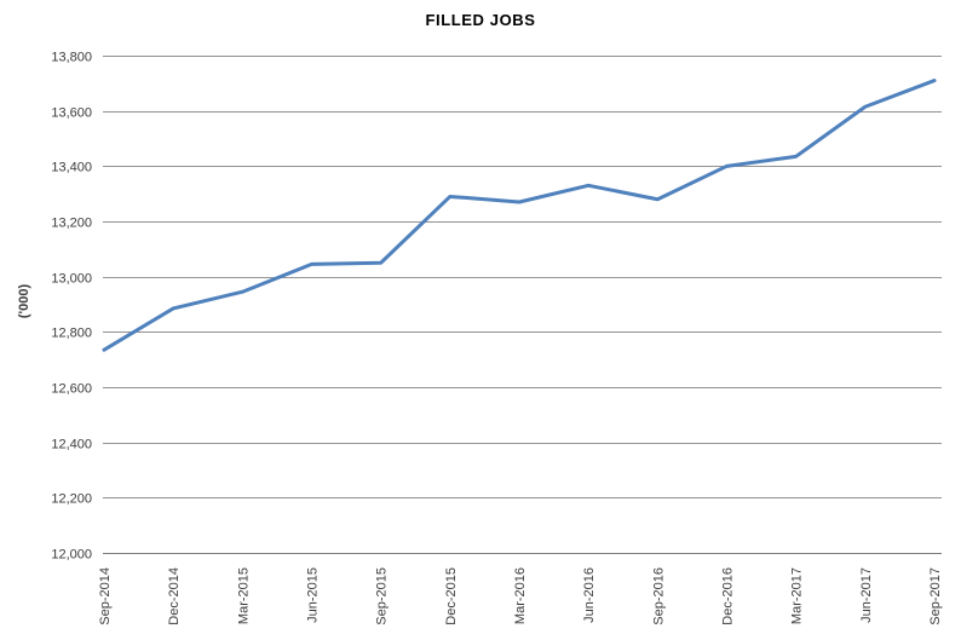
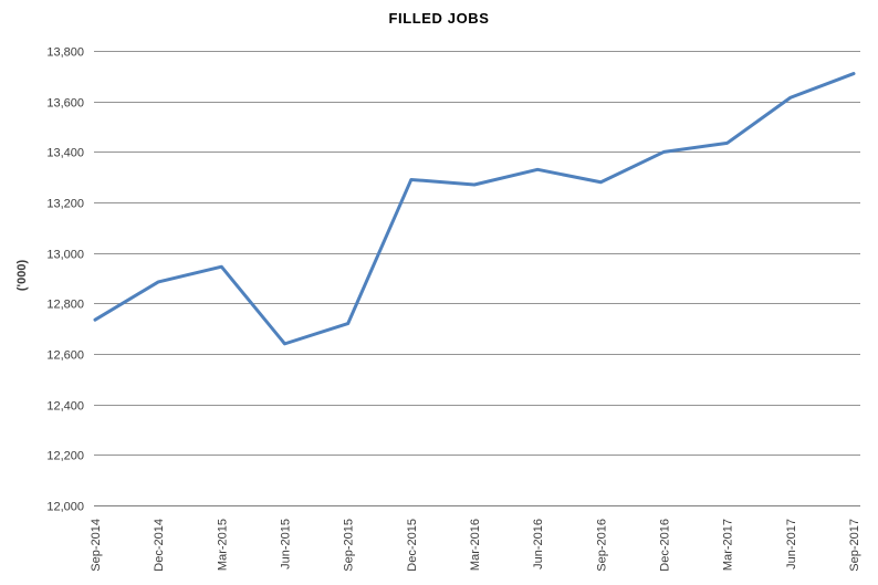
Jun-2015: 13040 -> 12640
Sep-2015: 13050 -> 12720
